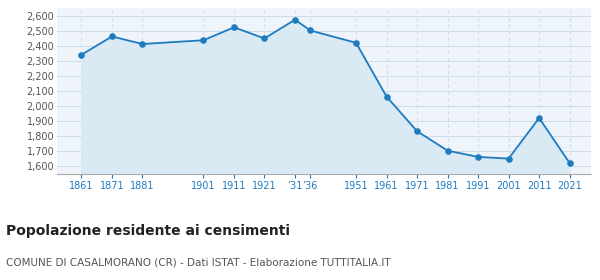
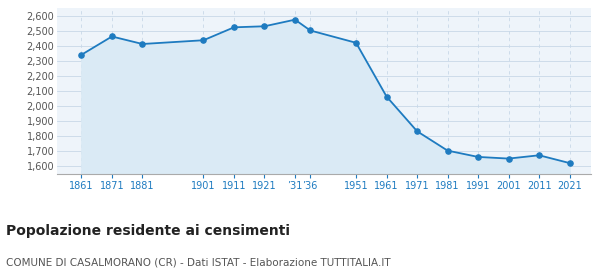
1921: 2,450 -> 2,530
2011: 1,920 -> 1,670
